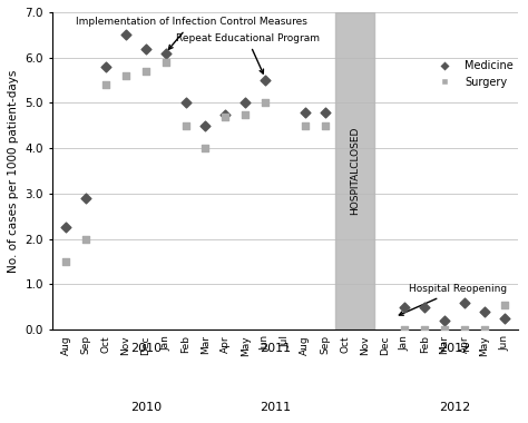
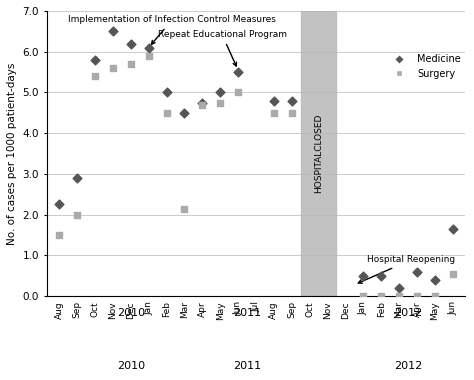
Surgery/Mar: 4.00 -> 2.15
Medicine/Jun: 0.25 -> 1.65
